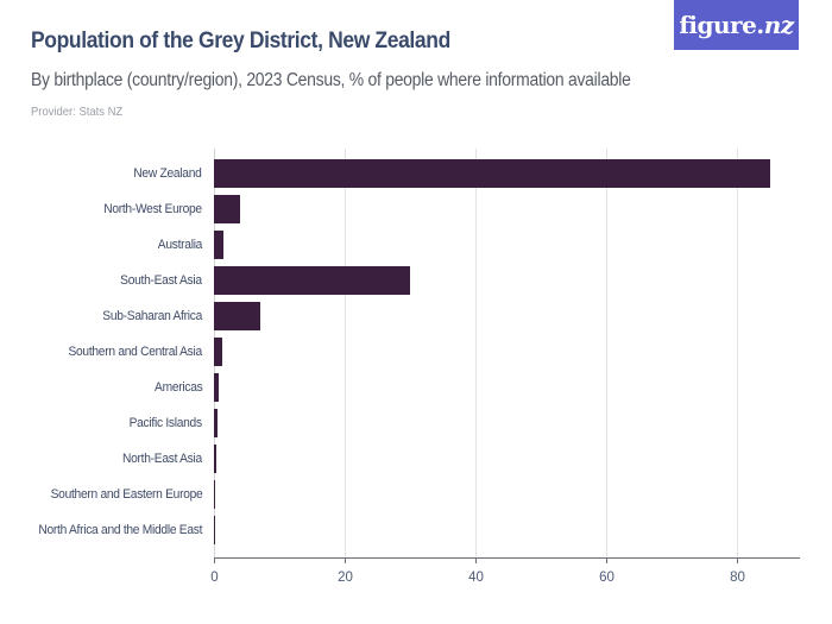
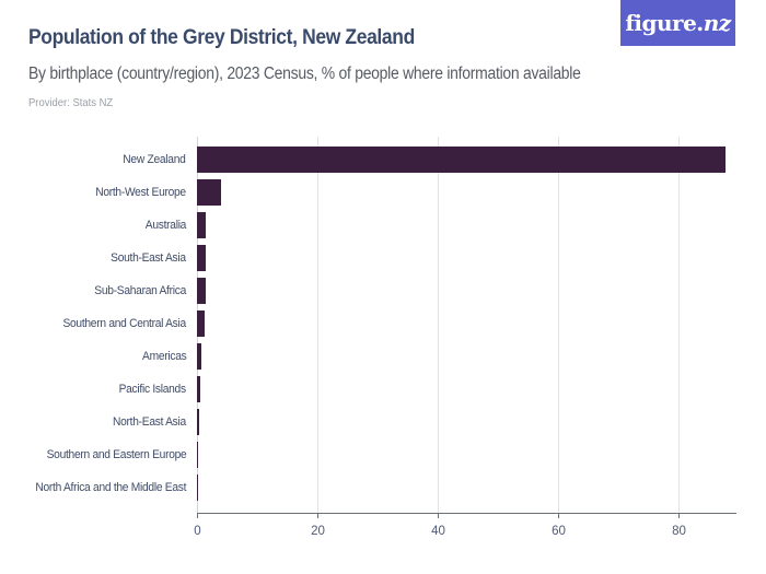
New Zealand: 85 -> 88
South-East Asia: 30 -> 1
Sub-Saharan Africa: 7 -> 1
